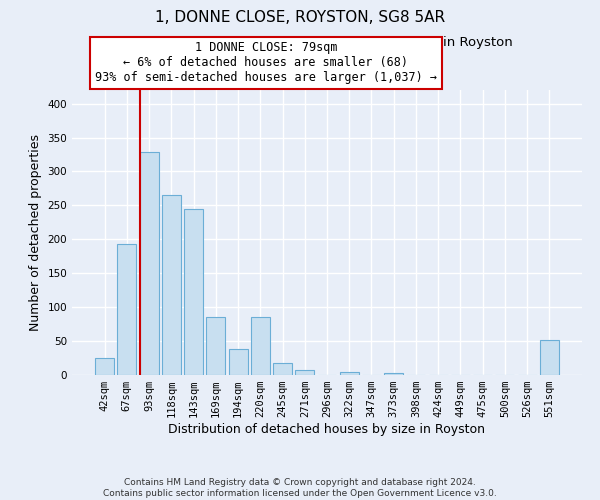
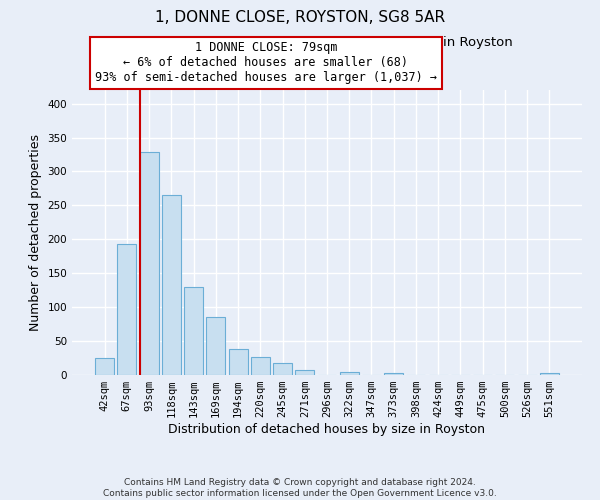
143sqm: 244 -> 130
220sqm: 86 -> 26
551sqm: 52 -> 3
